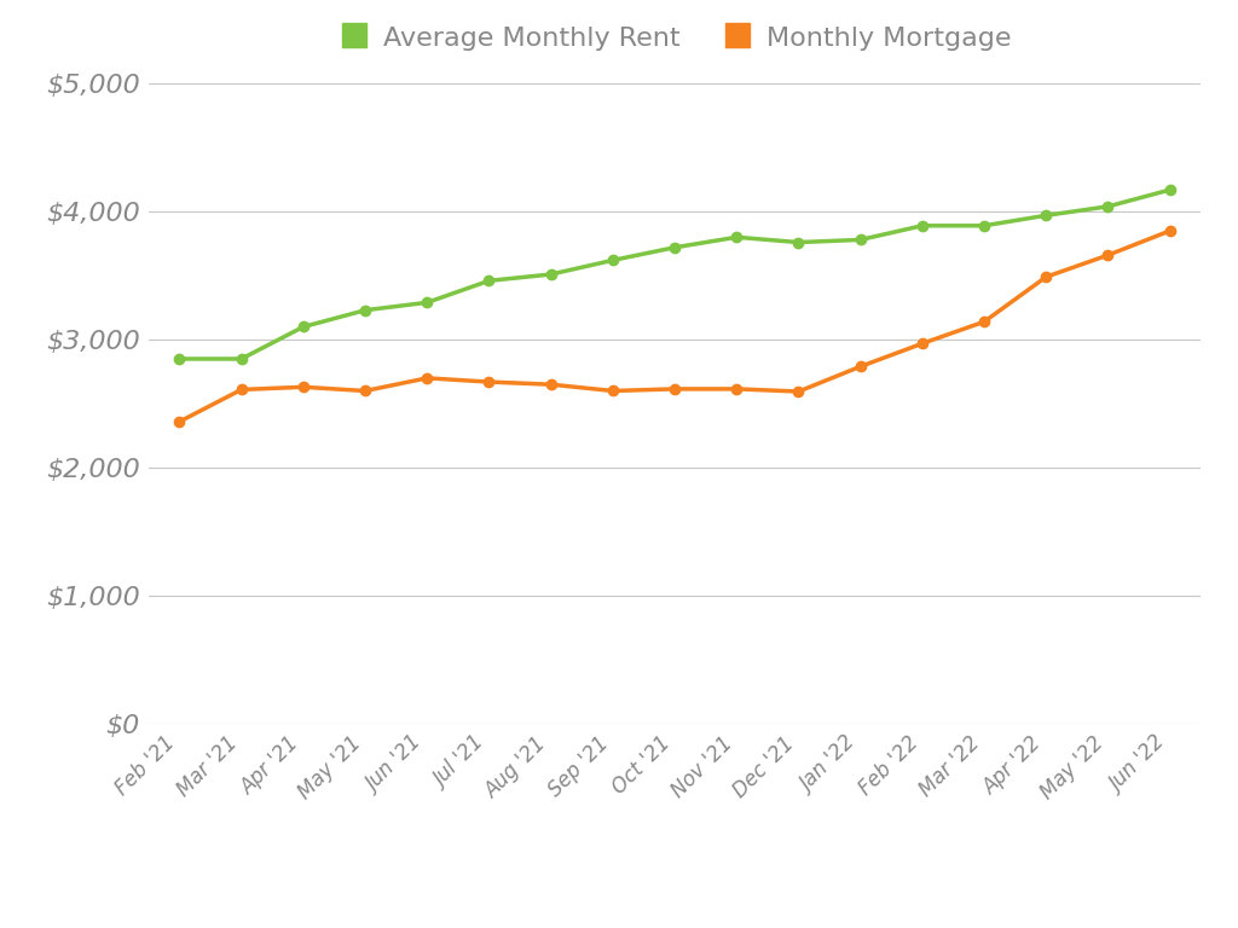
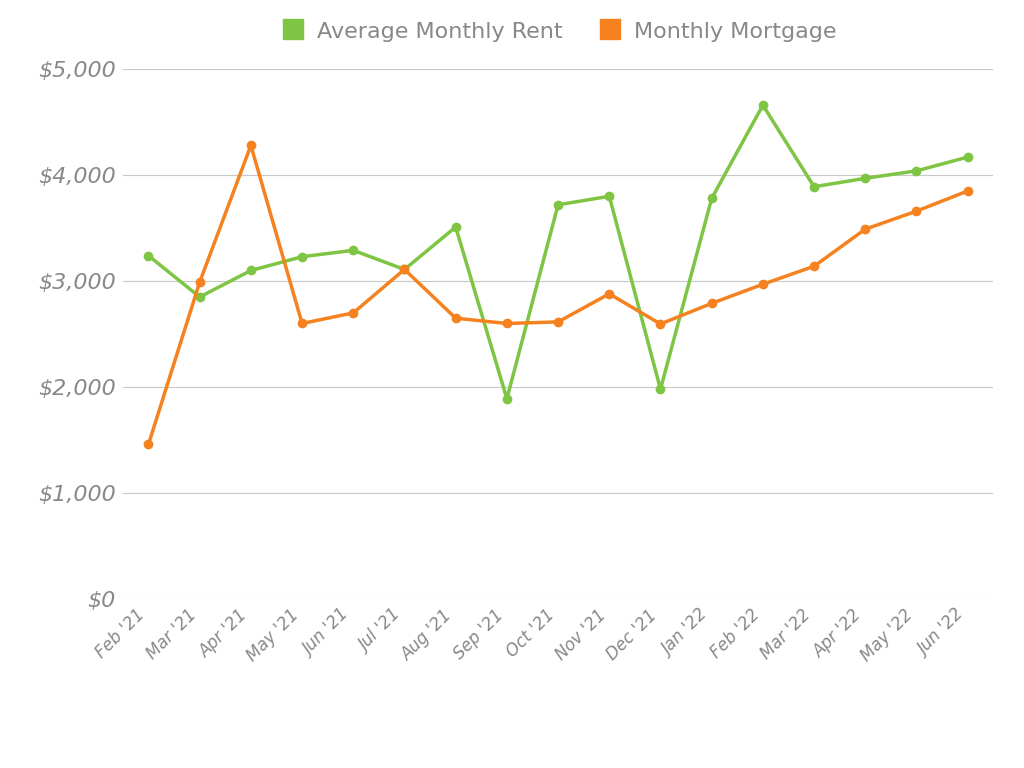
Average Monthly Rent/Feb '21: $2,850 -> $3,240
Monthly Mortgage/Feb '21: $2,360 -> $1,460
Monthly Mortgage/Mar '21: $2,610 -> $2,990
Monthly Mortgage/Apr '21: $2,630 -> $4,280
Average Monthly Rent/Jul '21: $3,460 -> $3,110
Monthly Mortgage/Jul '21: $2,670 -> $3,110
Average Monthly Rent/Sep '21: $3,620 -> $1,890
Monthly Mortgage/Nov '21: $2,620 -> $2,880
Average Monthly Rent/Dec '21: $3,760 -> $1,980
Average Monthly Rent/Feb '22: $3,890 -> $4,660
